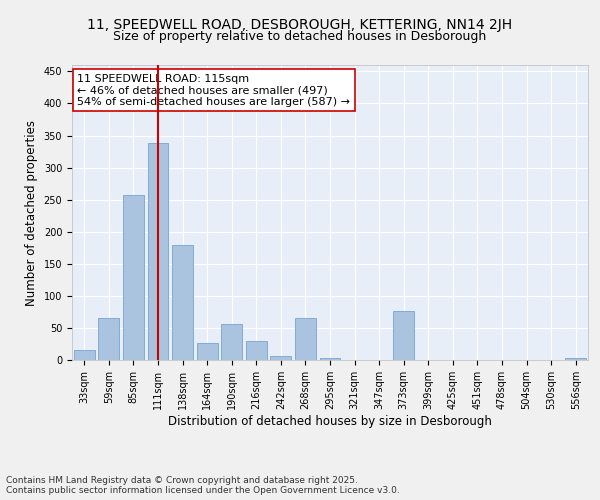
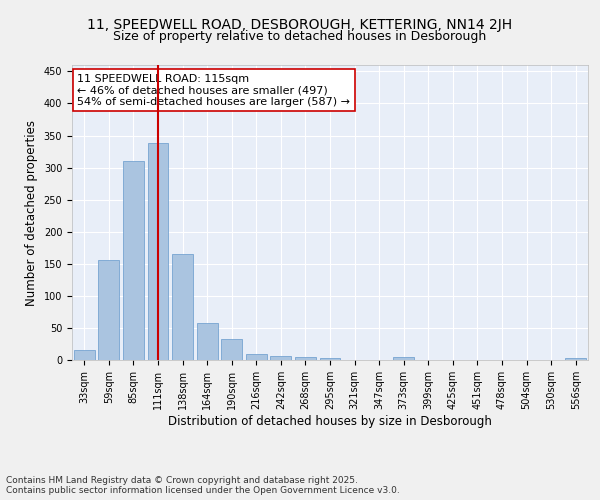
59sqm: 66 -> 156
85sqm: 258 -> 310
138sqm: 180 -> 165
164sqm: 26 -> 57
190sqm: 56 -> 32
216sqm: 30 -> 9
268sqm: 66 -> 5
373sqm: 76 -> 5
